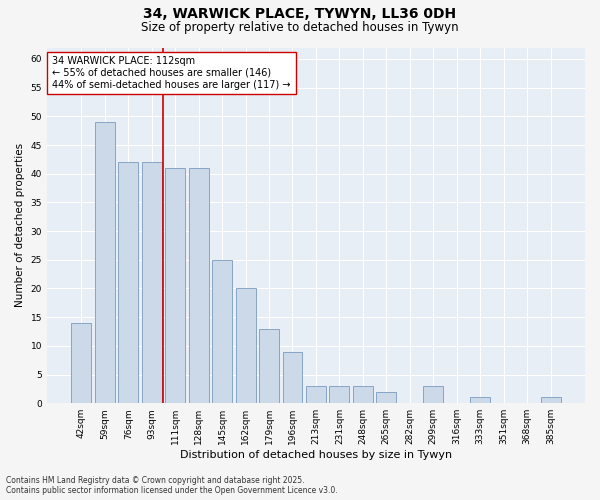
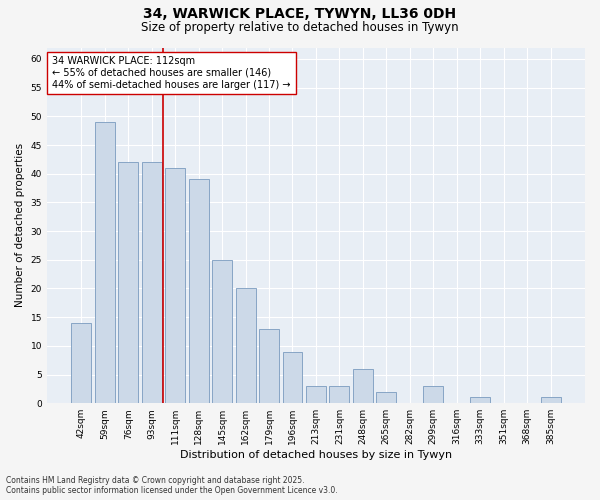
128sqm: 41 -> 39
248sqm: 3 -> 6
